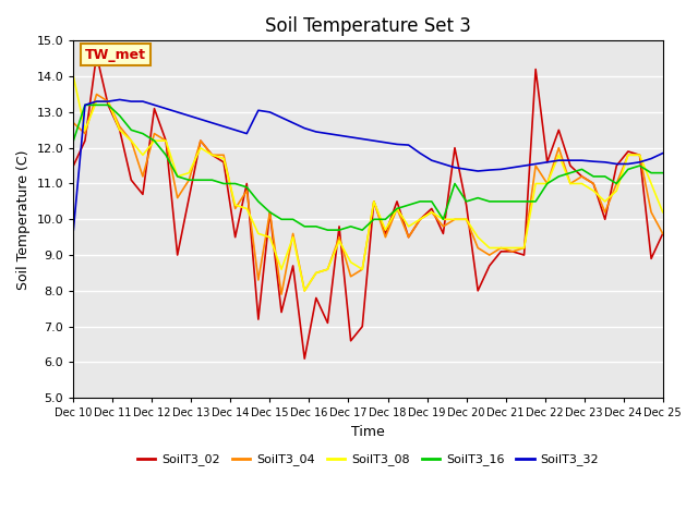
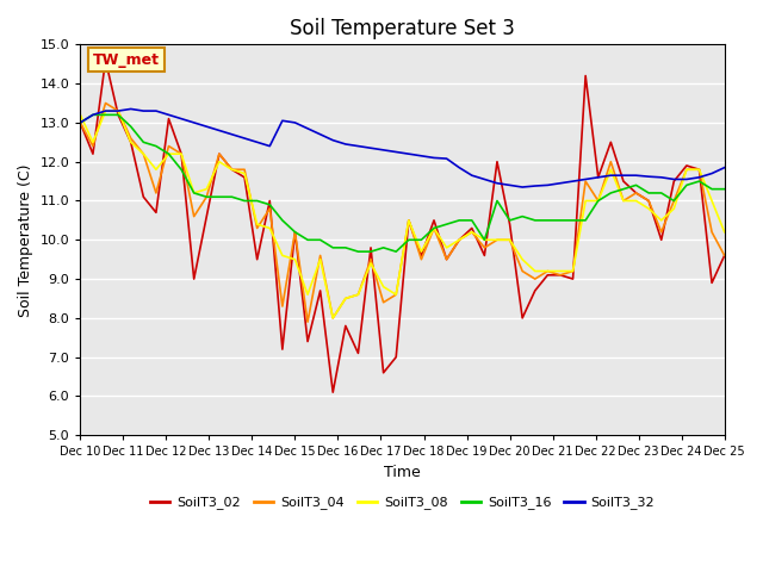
SoilT3_02/Dec 10: 11.5 -> 13.0
SoilT3_04/Dec 10: 12.7 -> 13.0
SoilT3_08/Dec 10: 14.0 -> 13.2
SoilT3_16/Dec 10: 12.2 -> 13.0
SoilT3_32/Dec 10: 9.70 -> 13.00
